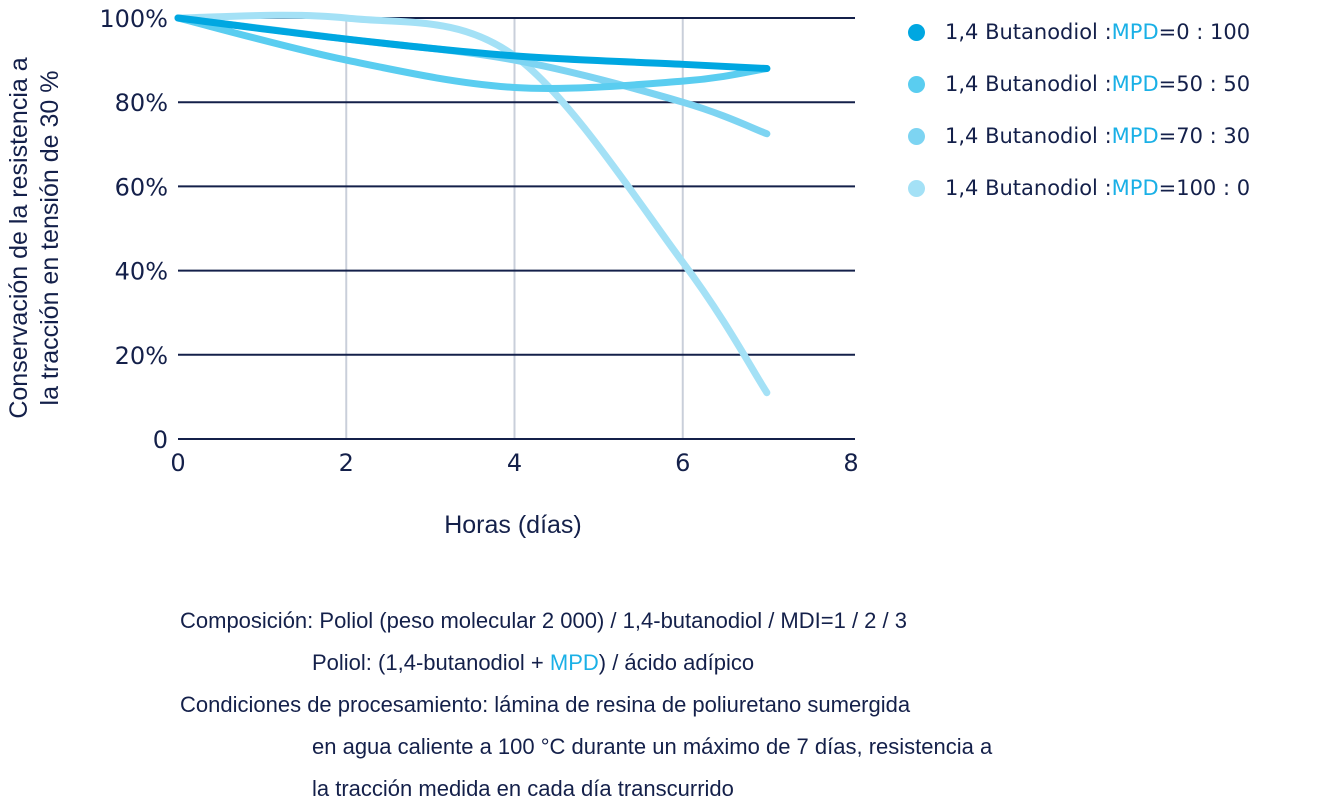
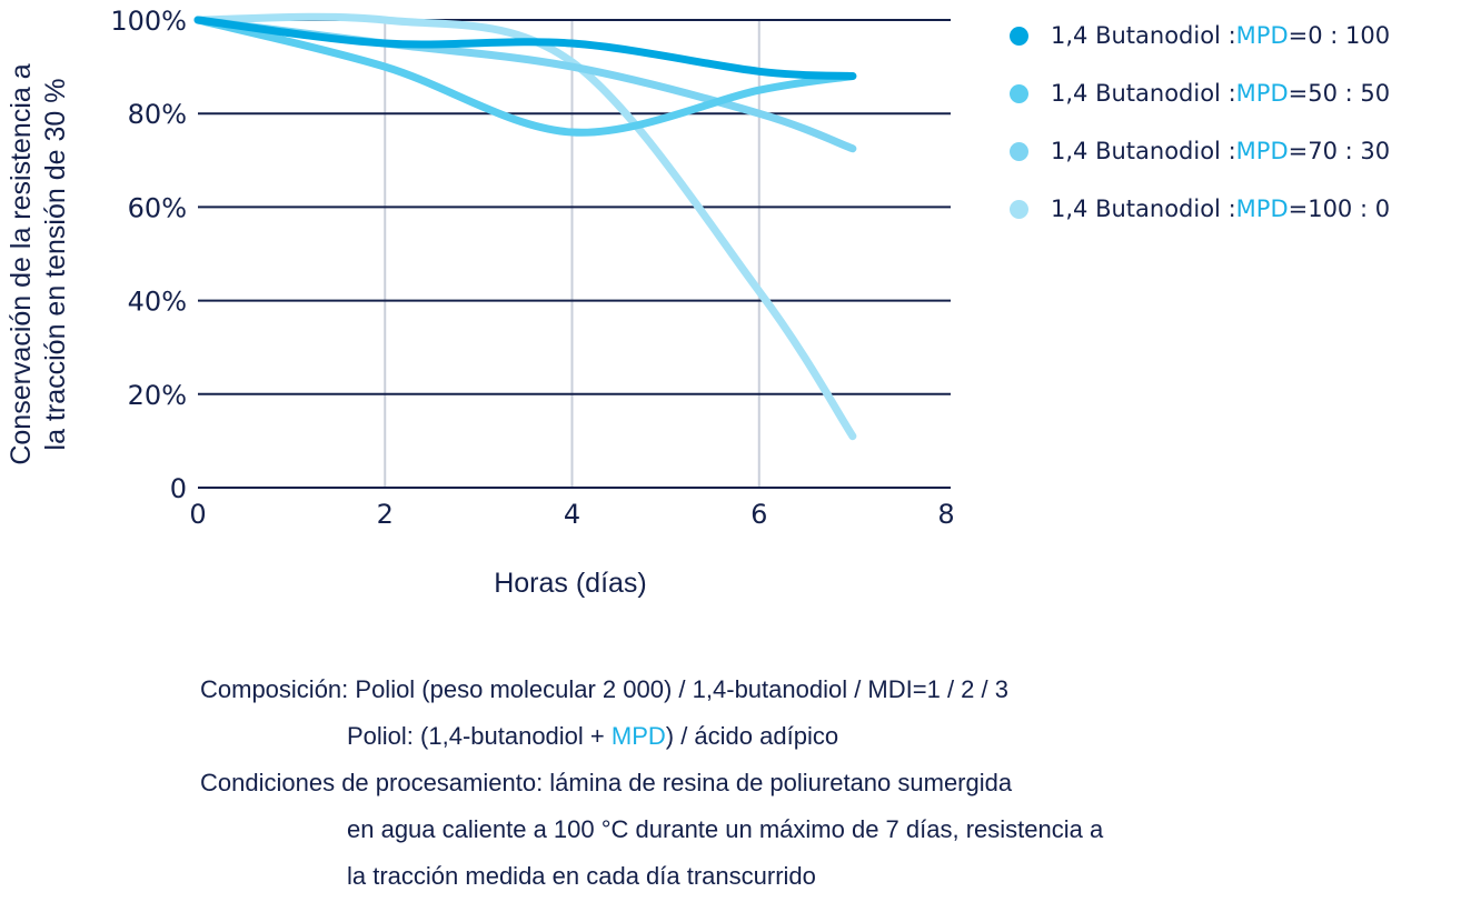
1,4 Butanodiol : MPD=0 : 100/4: 91% -> 95%
1,4 Butanodiol : MPD=50 : 50/4: 84% -> 76%
